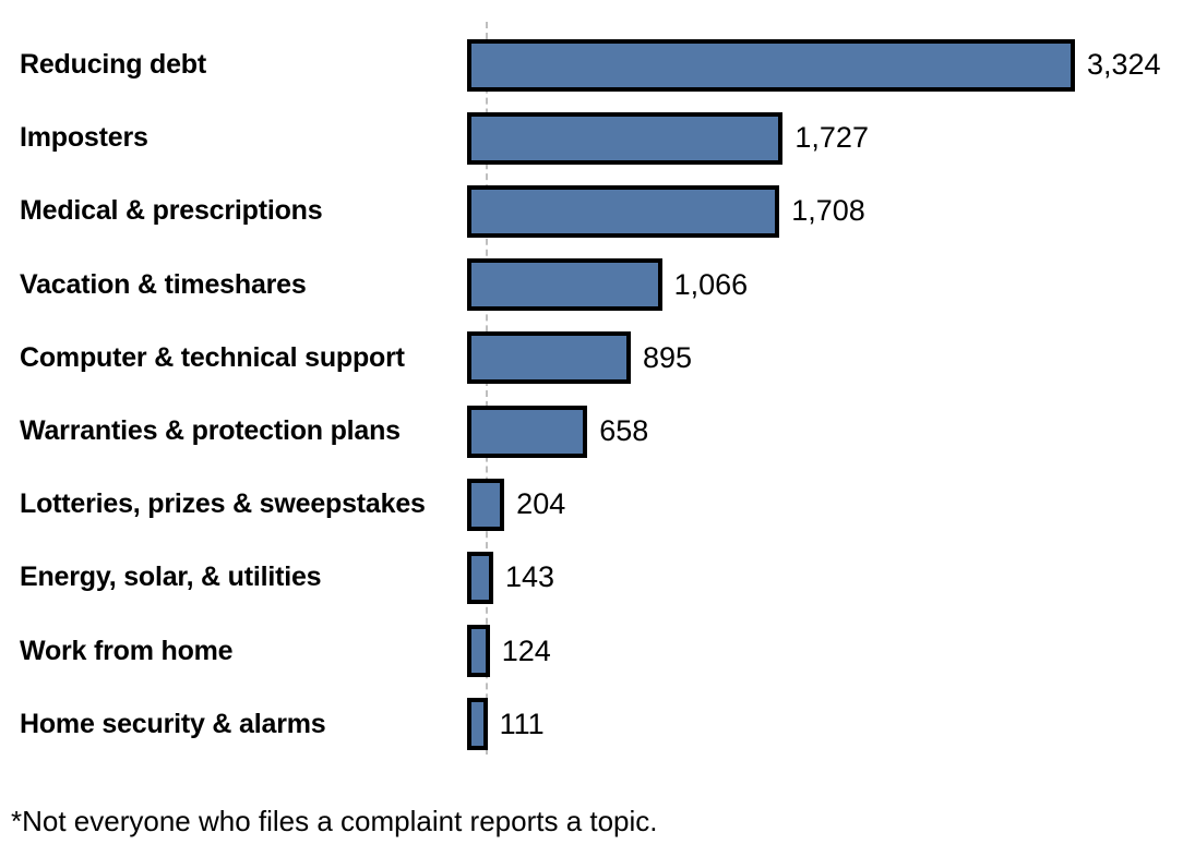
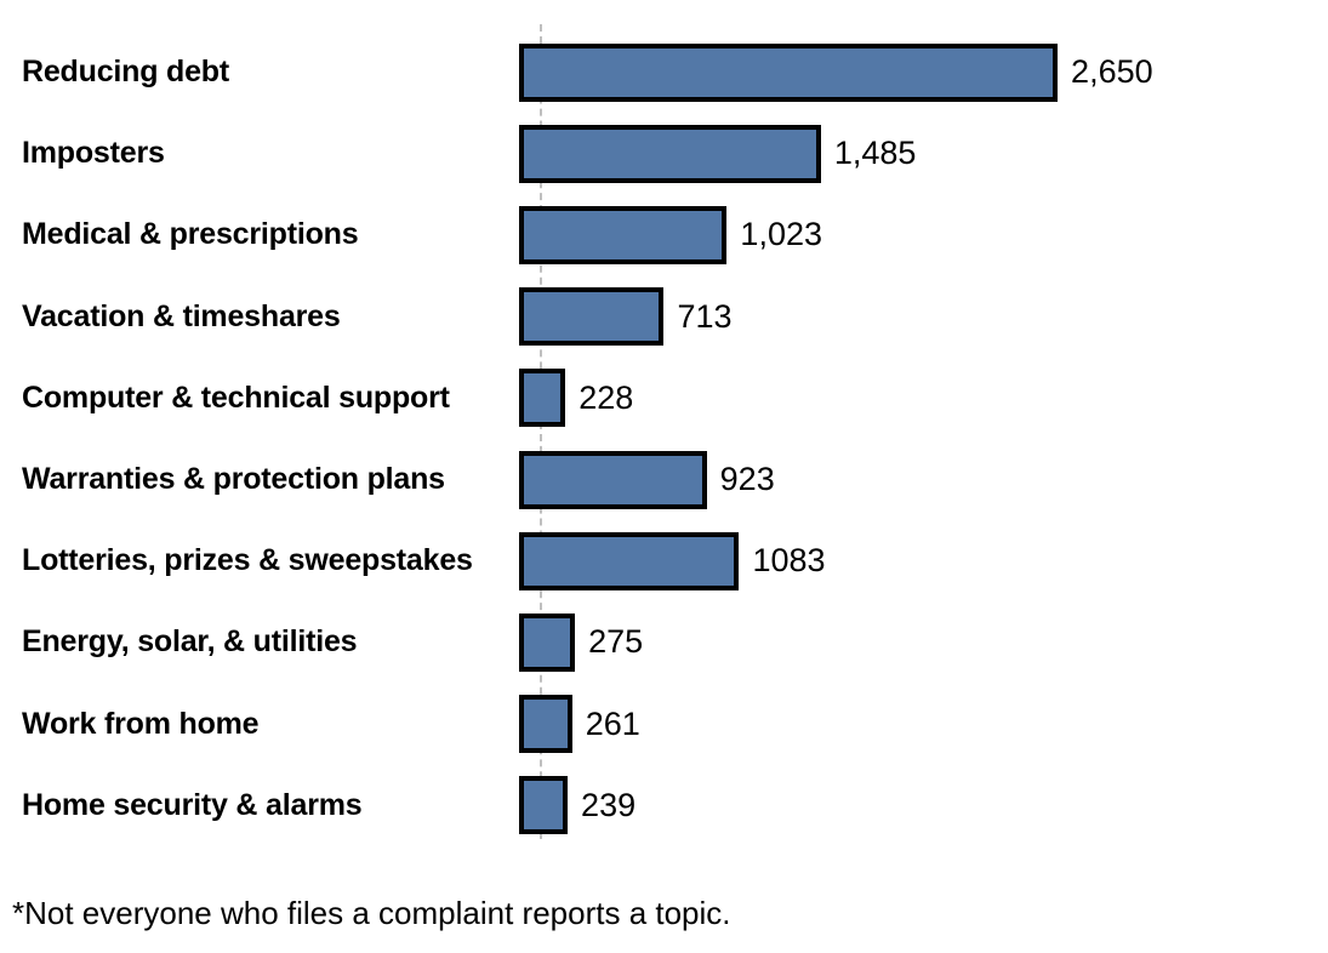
Reducing debt: 3,324 -> 2,650
Imposters: 1,727 -> 1,485
Medical & prescriptions: 1,708 -> 1,023
Vacation & timeshares: 1,066 -> 713
Computer & technical support: 895 -> 228
Warranties & protection plans: 658 -> 923
Lotteries, prizes & sweepstakes: 204 -> 1083
Energy, solar, & utilities: 143 -> 275
Work from home: 124 -> 261
Home security & alarms: 111 -> 239
